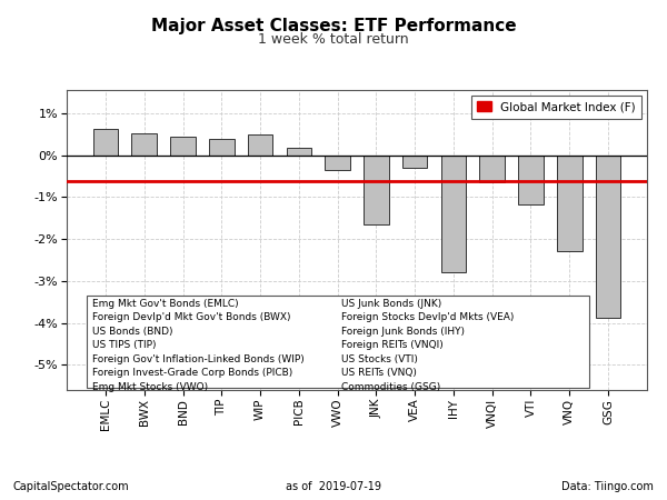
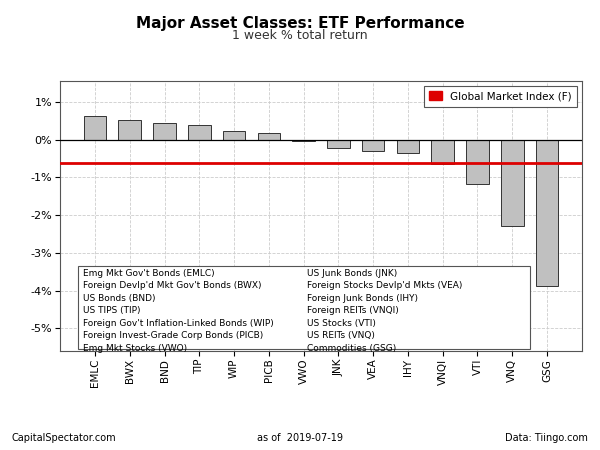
WIP: 0.50% -> 0.22%
VWO: -0.35% -> -0.04%
JNK: -1.65% -> -0.22%
IHY: -2.80% -> -0.35%
